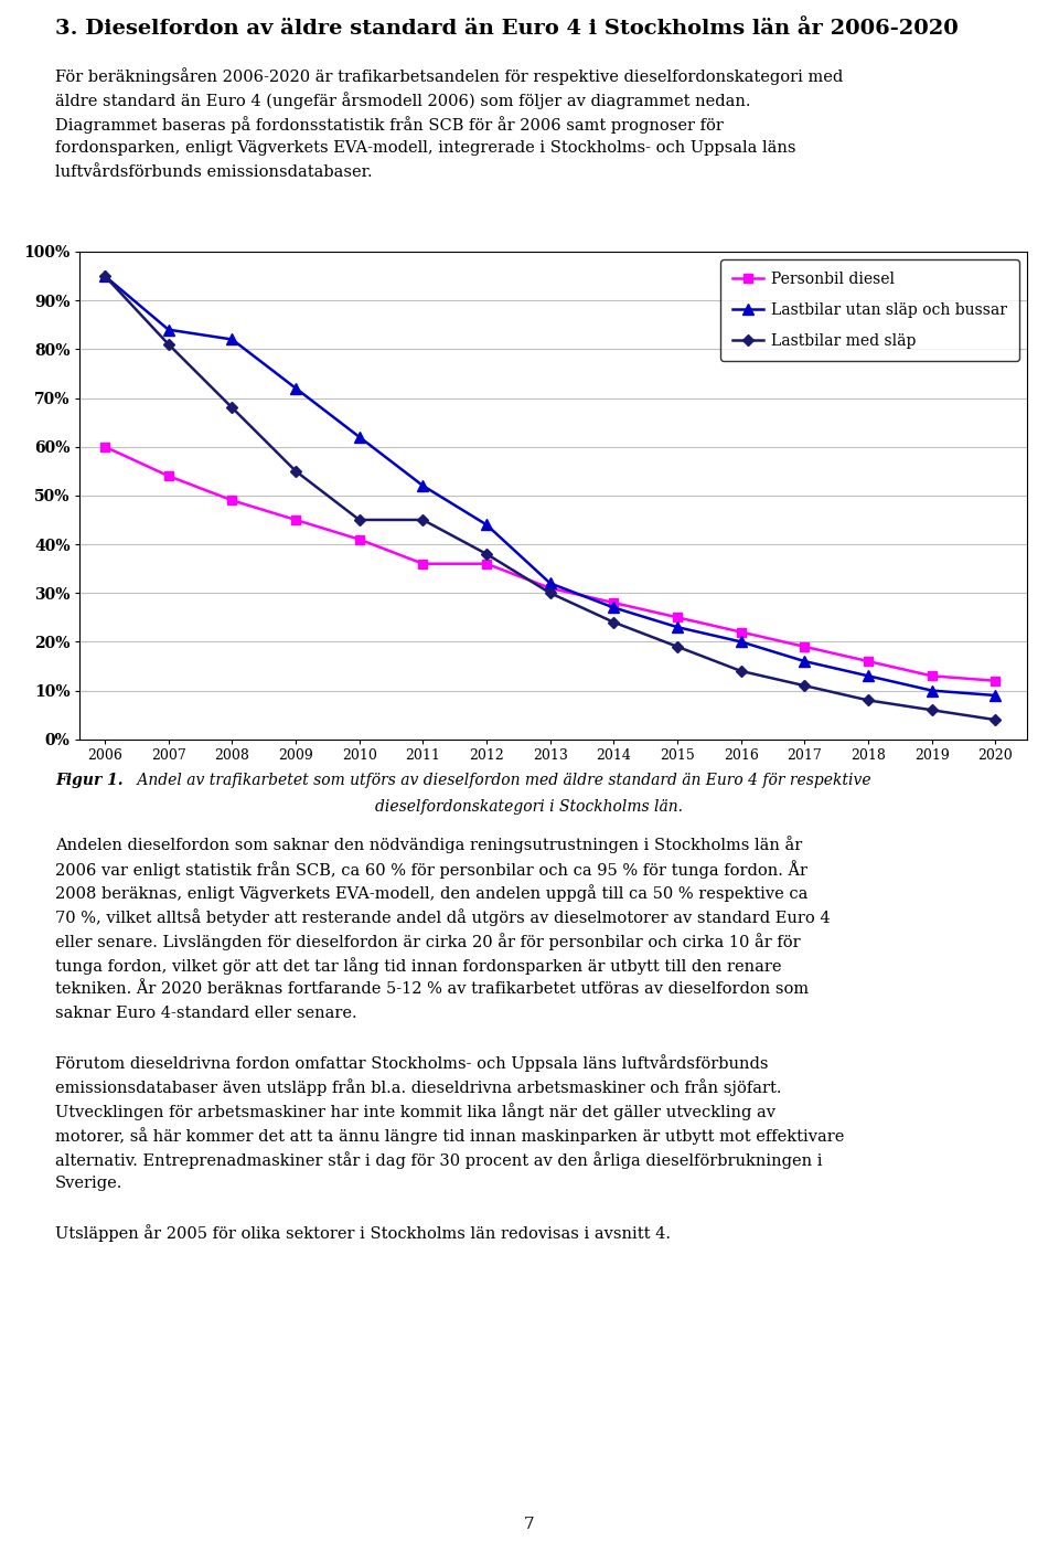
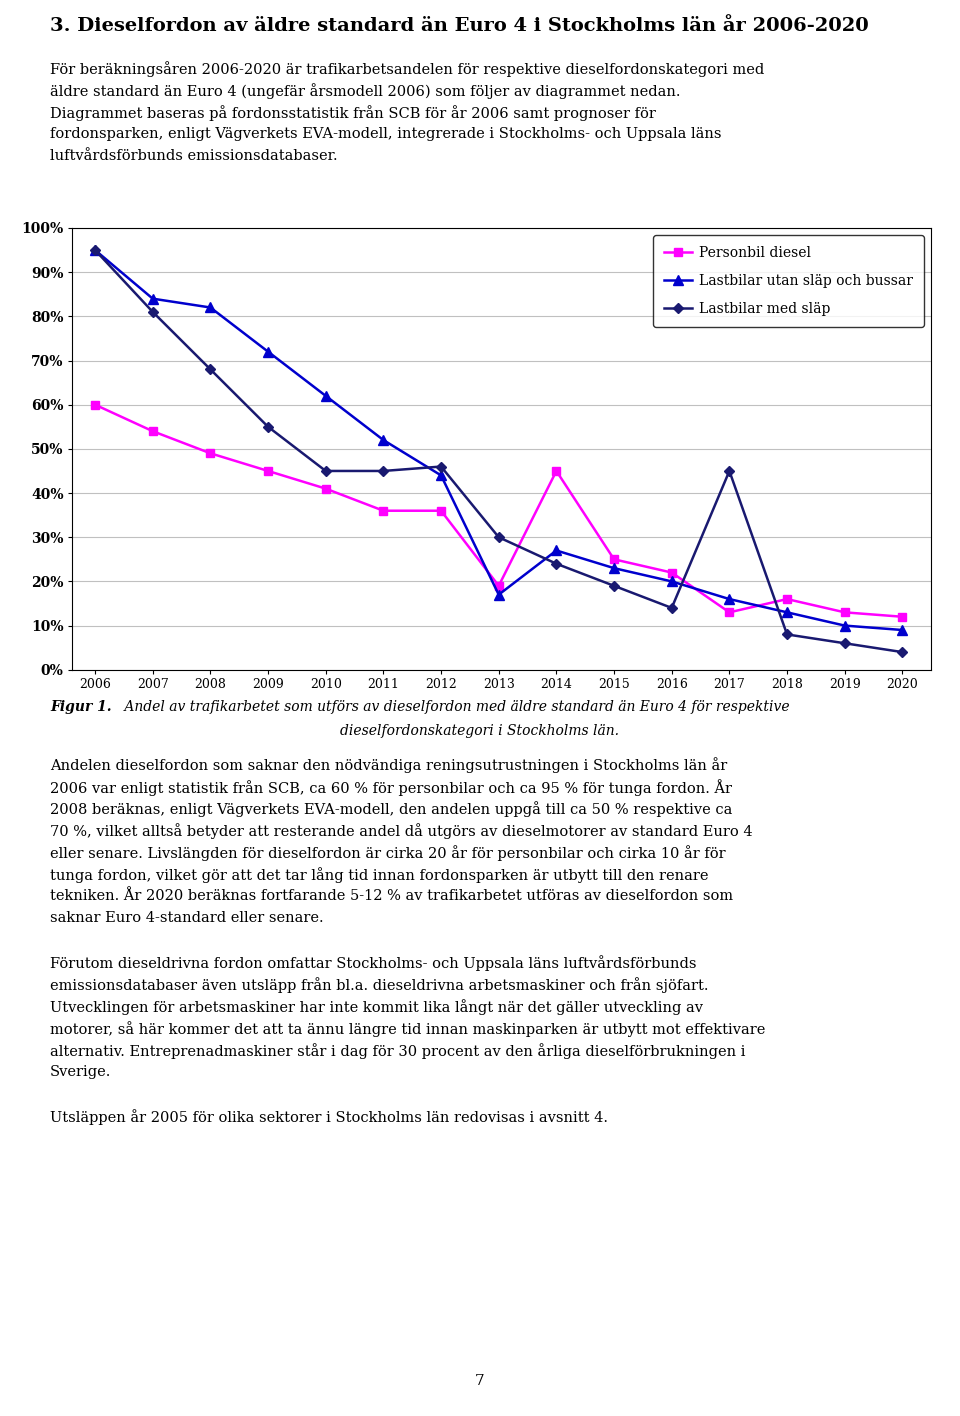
Lastbilar med släp/2012: 38% -> 46%
Personbil diesel/2013: 31% -> 19%
Lastbilar utan släp och bussar/2013: 32% -> 17%
Personbil diesel/2014: 28% -> 45%
Personbil diesel/2017: 19% -> 13%
Lastbilar med släp/2017: 11% -> 45%
